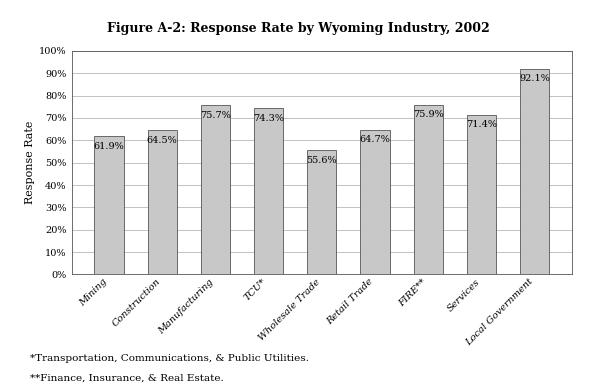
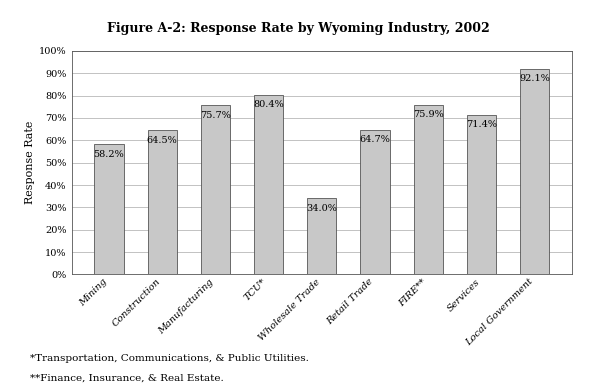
Mining: 61.9% -> 58.2%
TCU*: 74.3% -> 80.4%
Wholesale Trade: 55.6% -> 34.0%
